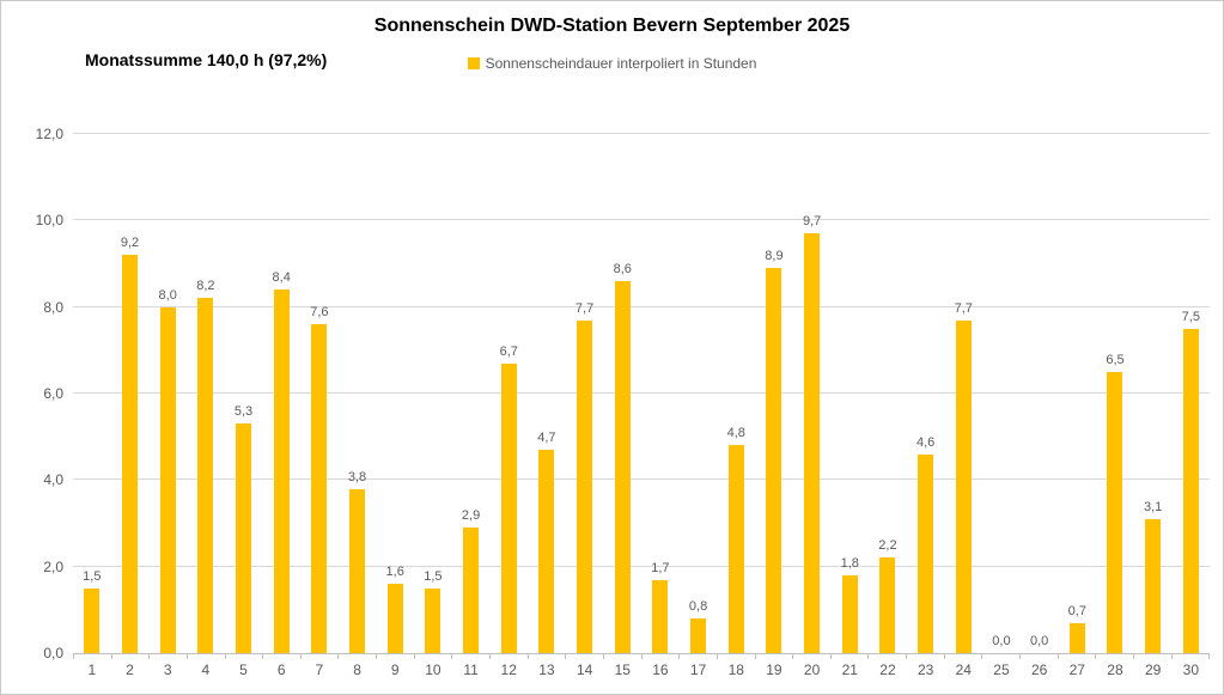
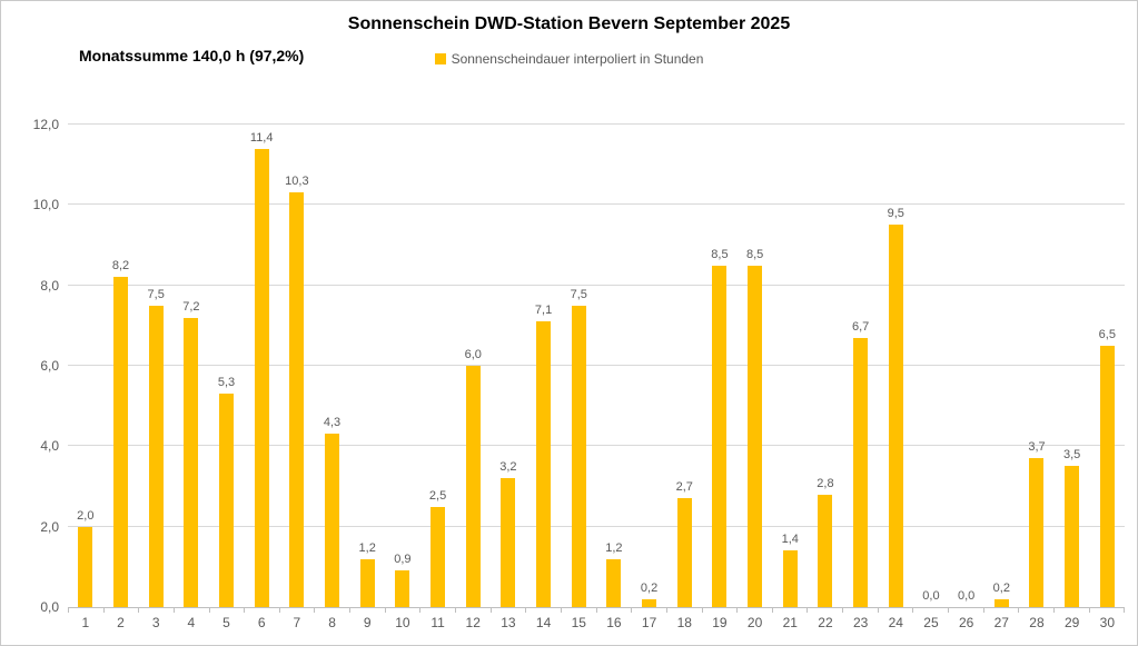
1: 1,5 -> 2,0
2: 9,2 -> 8,2
3: 8,0 -> 7,5
4: 8,2 -> 7,2
6: 8,4 -> 11,4
7: 7,6 -> 10,3
8: 3,8 -> 4,3
9: 1,6 -> 1,2
10: 1,5 -> 0,9
11: 2,9 -> 2,5
12: 6,7 -> 6,0
13: 4,7 -> 3,2
14: 7,7 -> 7,1
15: 8,6 -> 7,5
16: 1,7 -> 1,2
17: 0,8 -> 0,2
18: 4,8 -> 2,7
19: 8,9 -> 8,5
20: 9,7 -> 8,5
21: 1,8 -> 1,4
22: 2,2 -> 2,8
23: 4,6 -> 6,7
24: 7,7 -> 9,5
27: 0,7 -> 0,2
28: 6,5 -> 3,7
29: 3,1 -> 3,5
30: 7,5 -> 6,5
